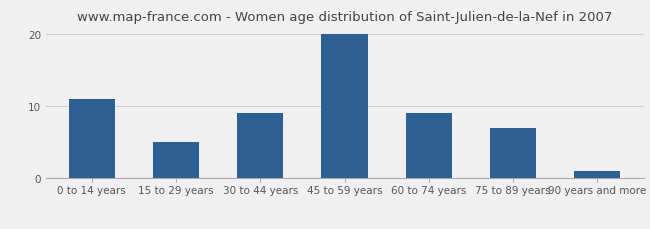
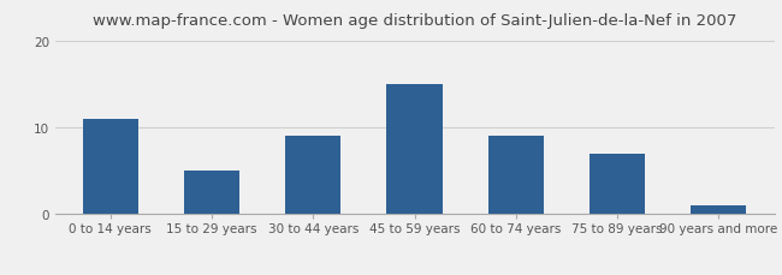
45 to 59 years: 20 -> 15
